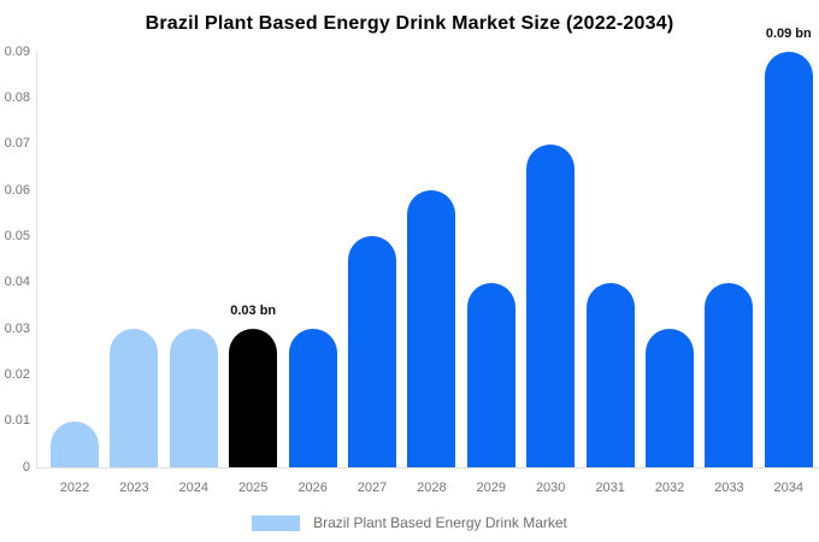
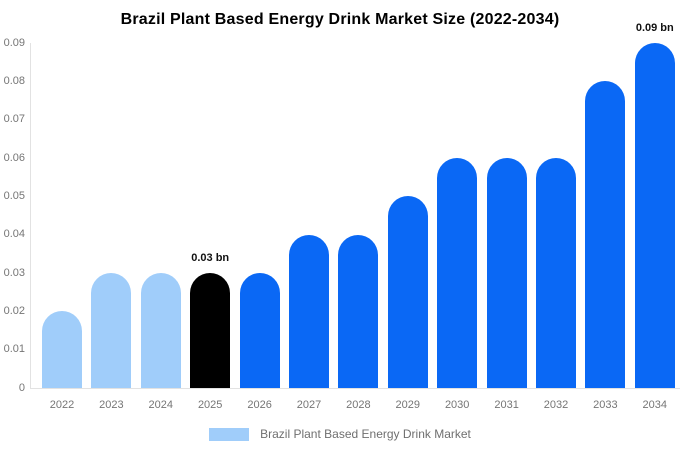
2022: 0.01 -> 0.02
2027: 0.05 -> 0.04
2028: 0.06 -> 0.04
2029: 0.04 -> 0.05
2030: 0.07 -> 0.06
2031: 0.04 -> 0.06
2032: 0.03 -> 0.06
2033: 0.04 -> 0.08
